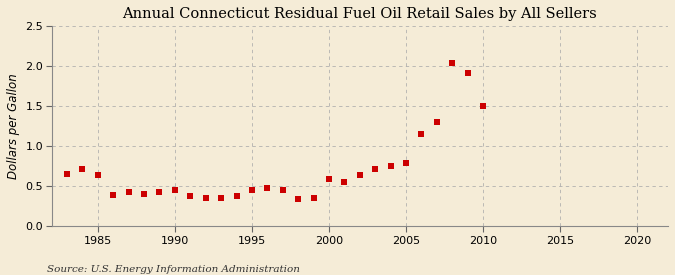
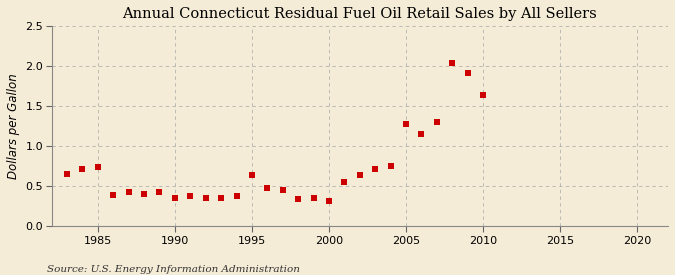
1985: 0.64 -> 0.74
1990: 0.45 -> 0.36
1995: 0.46 -> 0.64
2000: 0.59 -> 0.32
2005: 0.79 -> 1.28
2010: 1.50 -> 1.64
